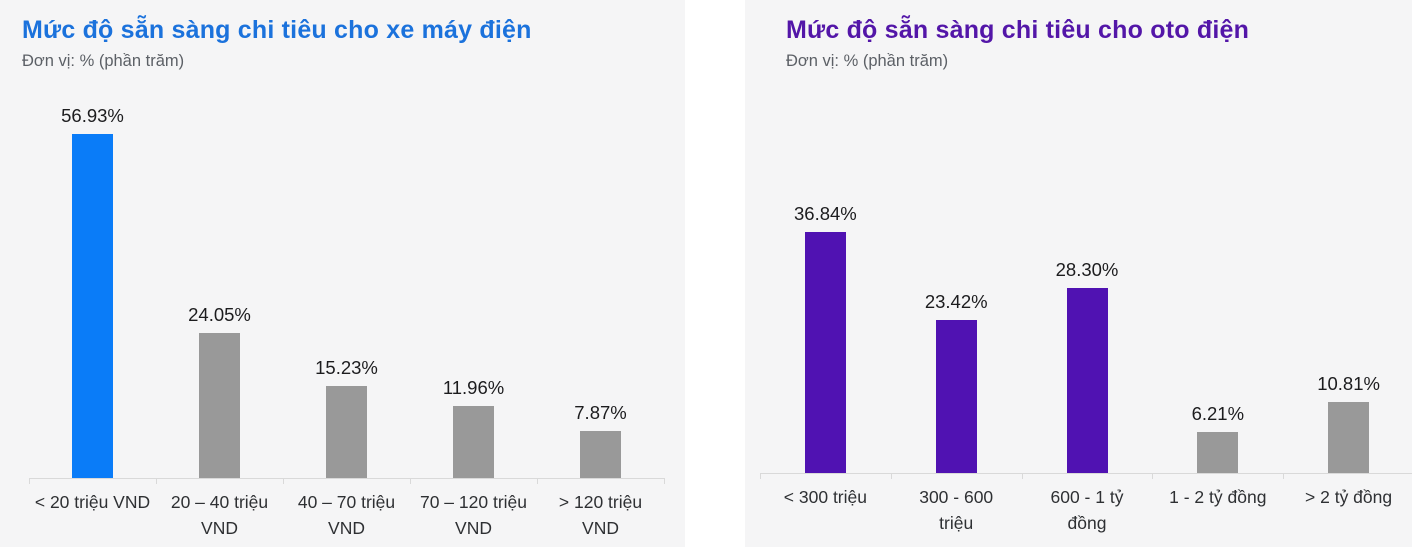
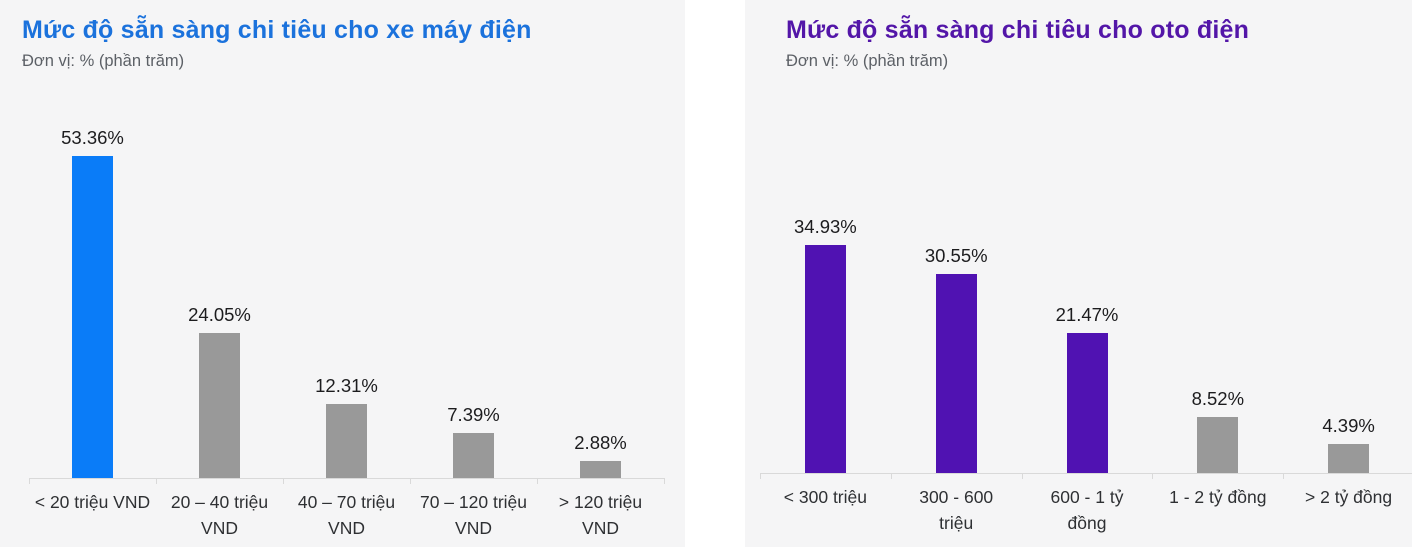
Mức độ sẵn sàng chi tiêu cho xe máy điện/< 20 triệu VND: 56.93% -> 53.36%
Mức độ sẵn sàng chi tiêu cho xe máy điện/40 – 70 triệu VND: 15.23% -> 12.31%
Mức độ sẵn sàng chi tiêu cho xe máy điện/70 – 120 triệu VND: 11.96% -> 7.39%
Mức độ sẵn sàng chi tiêu cho xe máy điện/> 120 triệu VND: 7.87% -> 2.88%
Mức độ sẵn sàng chi tiêu cho oto điện/< 300 triệu: 36.84% -> 34.93%
Mức độ sẵn sàng chi tiêu cho oto điện/300 - 600 triệu: 23.42% -> 30.55%
Mức độ sẵn sàng chi tiêu cho oto điện/600 - 1 tỷ đồng: 28.30% -> 21.47%
Mức độ sẵn sàng chi tiêu cho oto điện/1 - 2 tỷ đồng: 6.21% -> 8.52%
Mức độ sẵn sàng chi tiêu cho oto điện/> 2 tỷ đồng: 10.81% -> 4.39%
